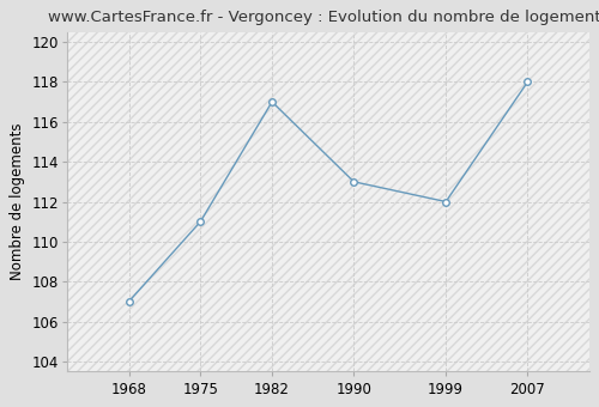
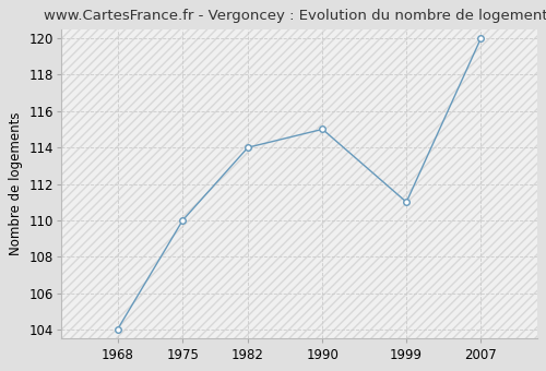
1968: 107 -> 104
1975: 111 -> 110
1982: 117 -> 114
1990: 113 -> 115
1999: 112 -> 111
2007: 118 -> 120
